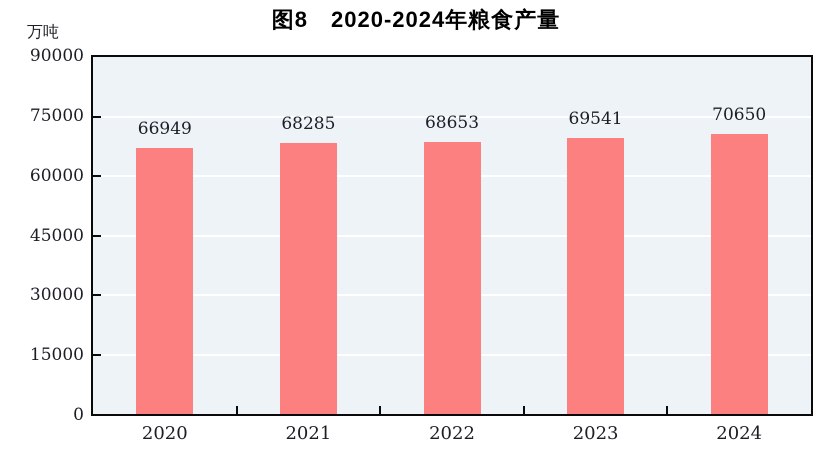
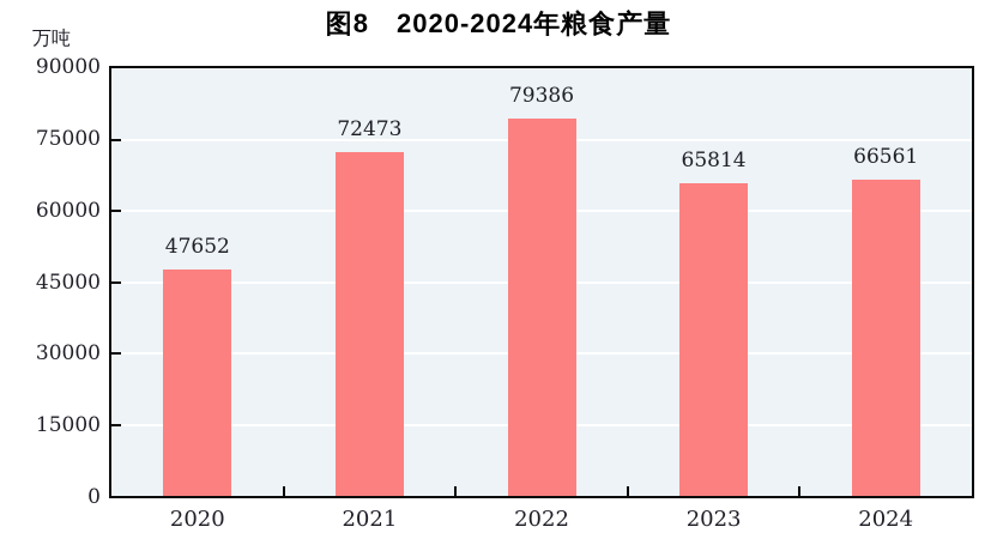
2020: 66949 -> 47652
2021: 68285 -> 72473
2022: 68653 -> 79386
2023: 69541 -> 65814
2024: 70650 -> 66561
